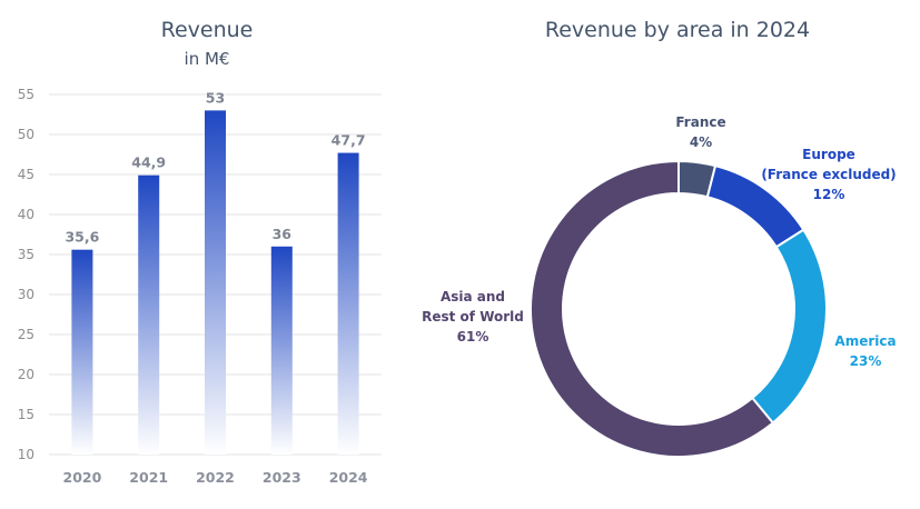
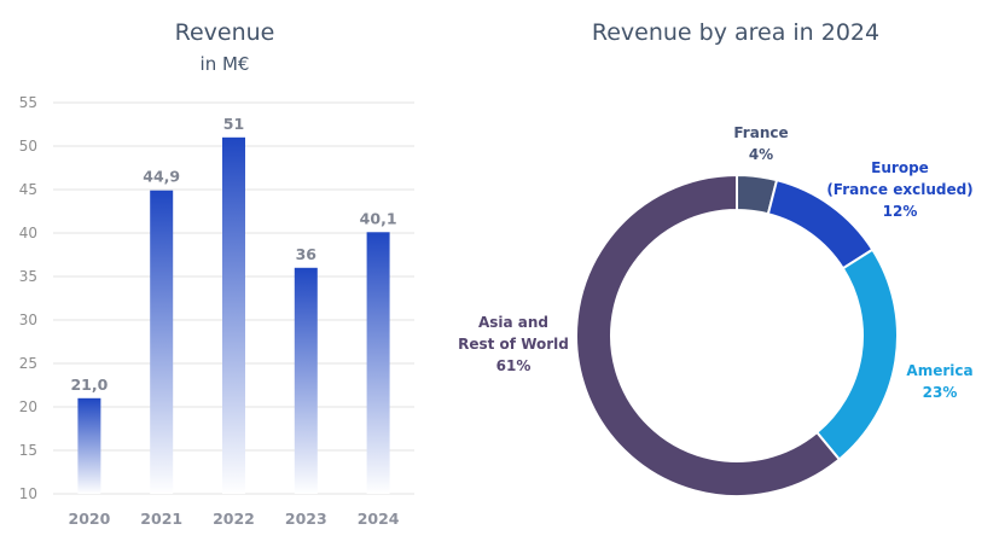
Revenue/2020: 35,6 -> 21,0
Revenue/2022: 53 -> 51
Revenue/2024: 47,7 -> 40,1
